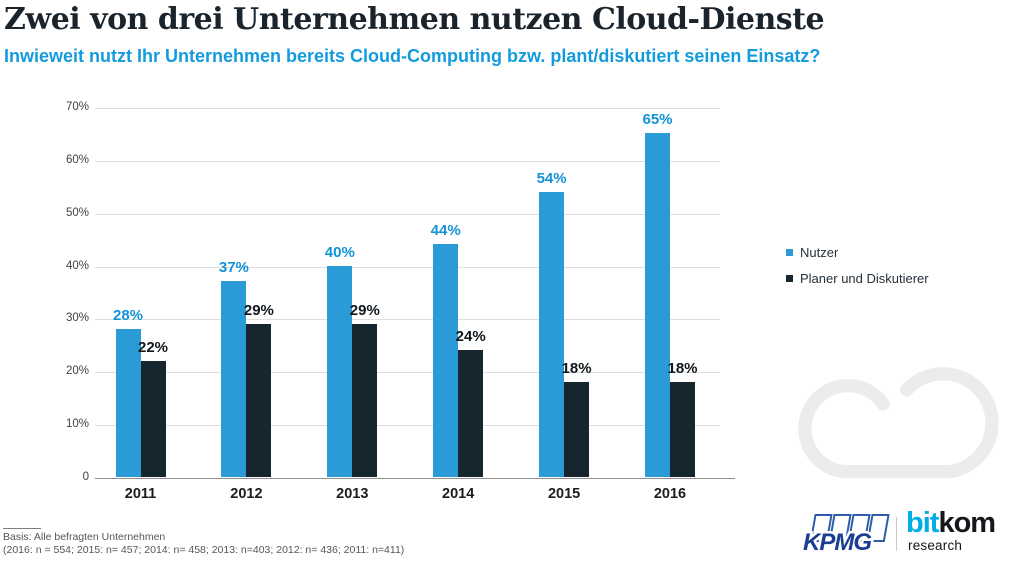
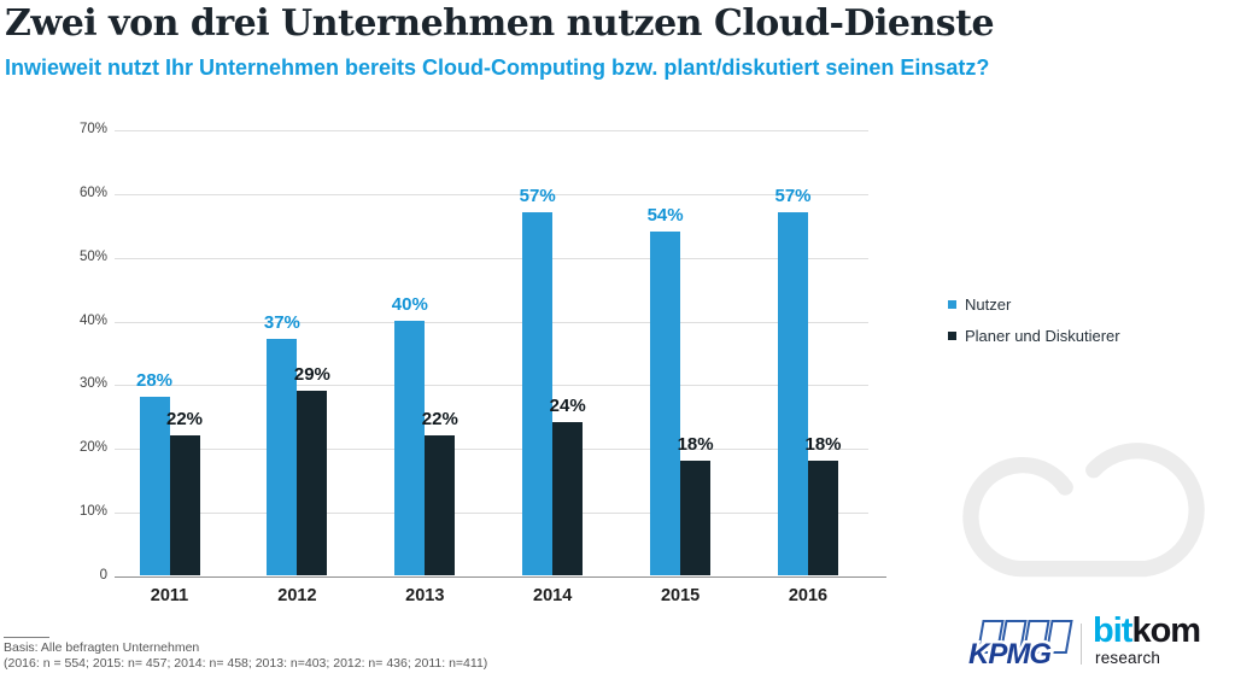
Planer und Diskutierer/2013: 29% -> 22%
Nutzer/2014: 44% -> 57%
Nutzer/2016: 65% -> 57%
